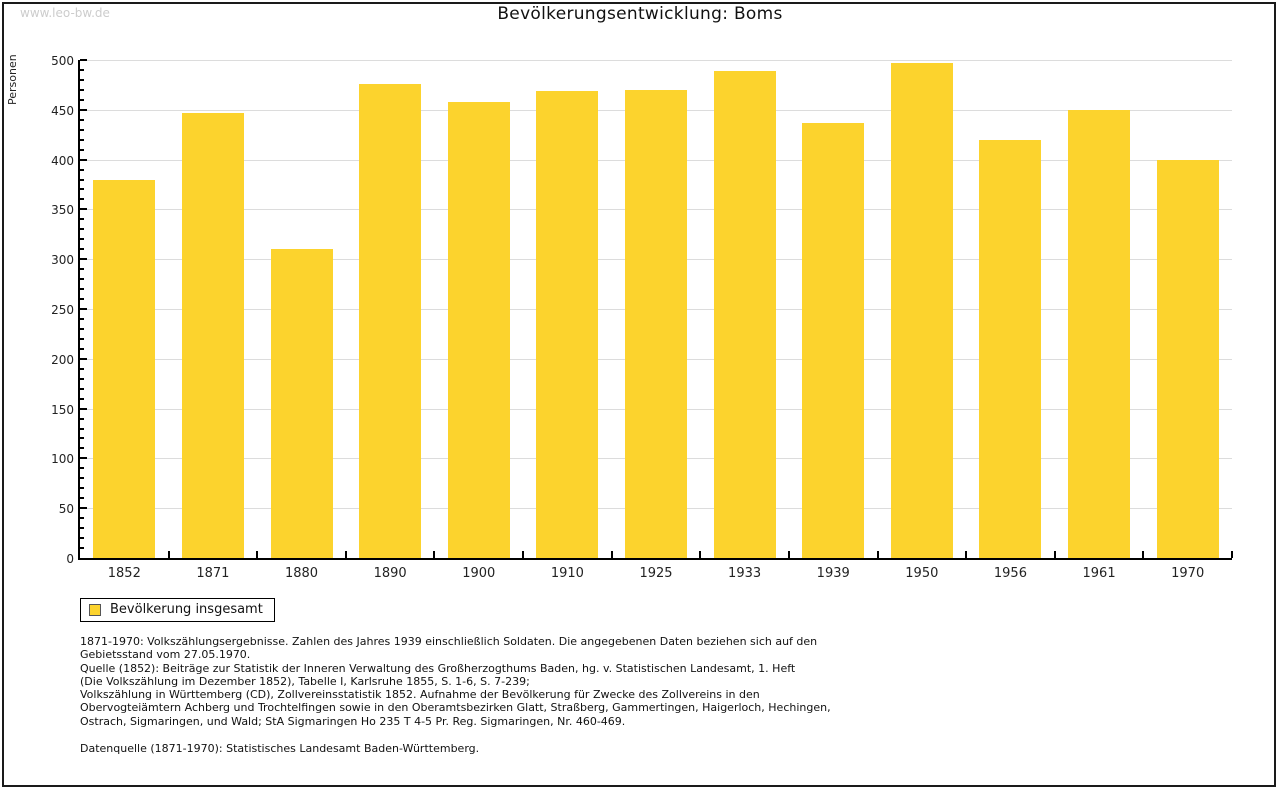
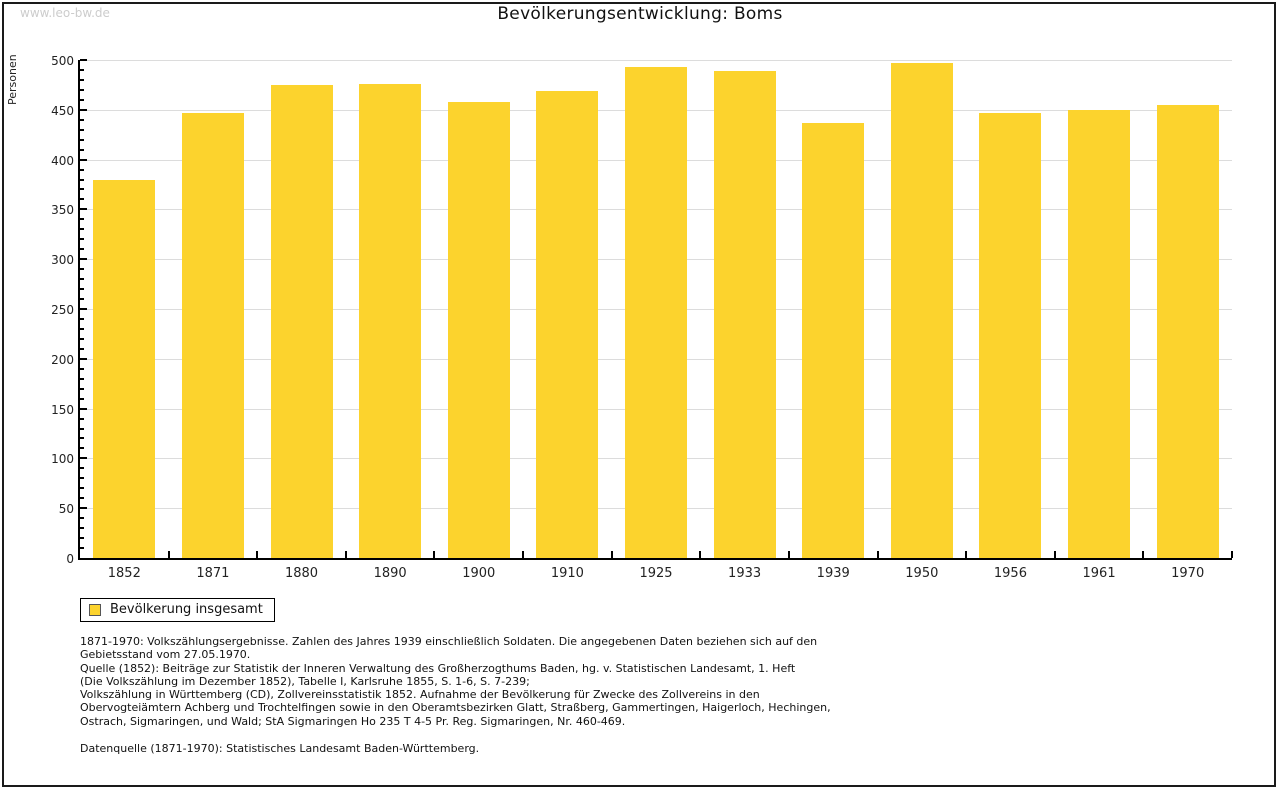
1880: 310 -> 480
1925: 470 -> 490
1956: 420 -> 450
1970: 400 -> 460
